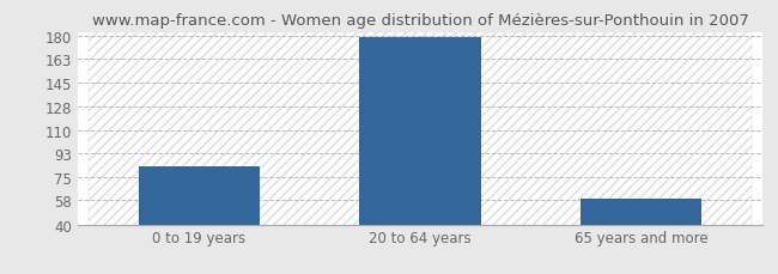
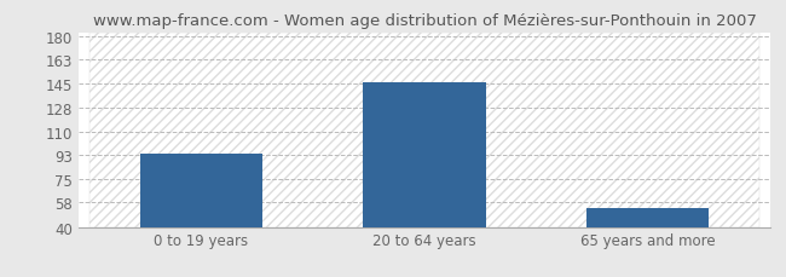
0 to 19 years: 83 -> 94
20 to 64 years: 179 -> 146
65 years and more: 59 -> 54
